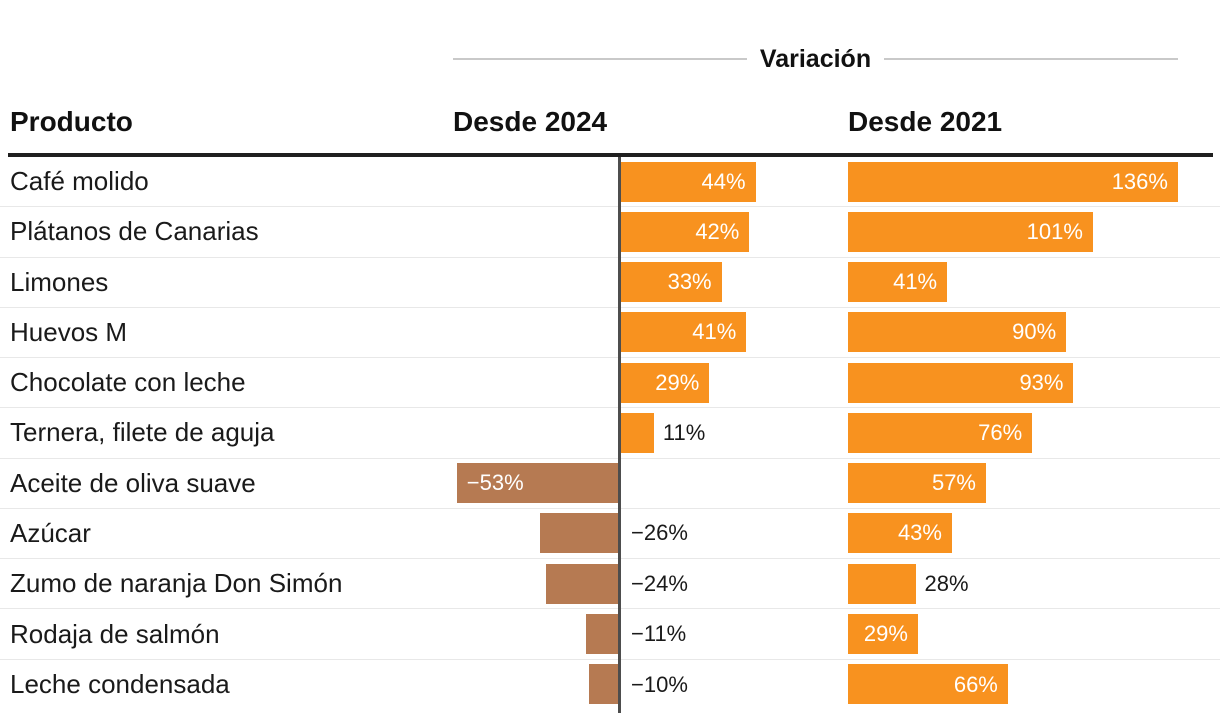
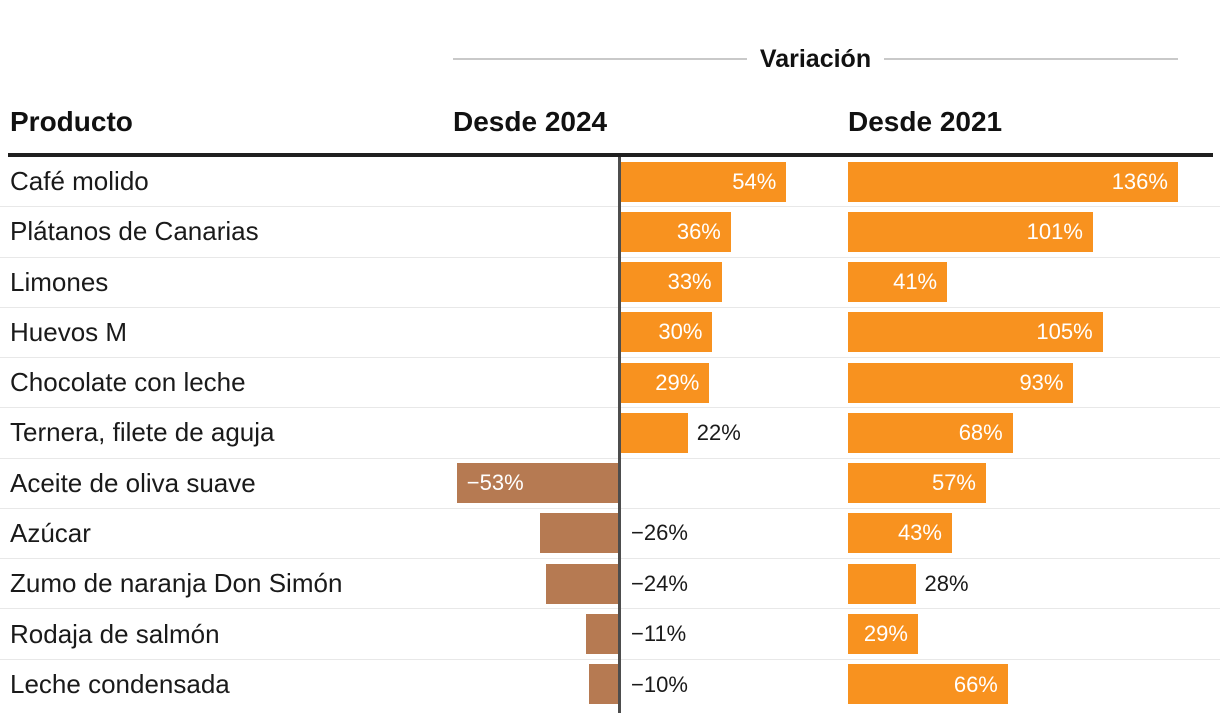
Desde 2024/Café molido: 44% -> 54%
Desde 2024/Plátanos de Canarias: 42% -> 36%
Desde 2024/Huevos M: 41% -> 30%
Desde 2021/Huevos M: 90% -> 105%
Desde 2024/Ternera, filete de aguja: 11% -> 22%
Desde 2021/Ternera, filete de aguja: 76% -> 68%
